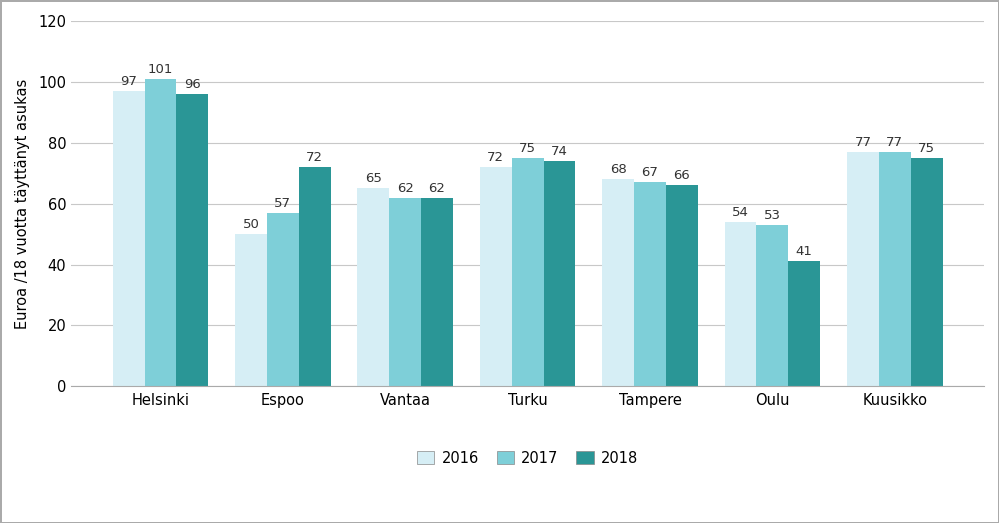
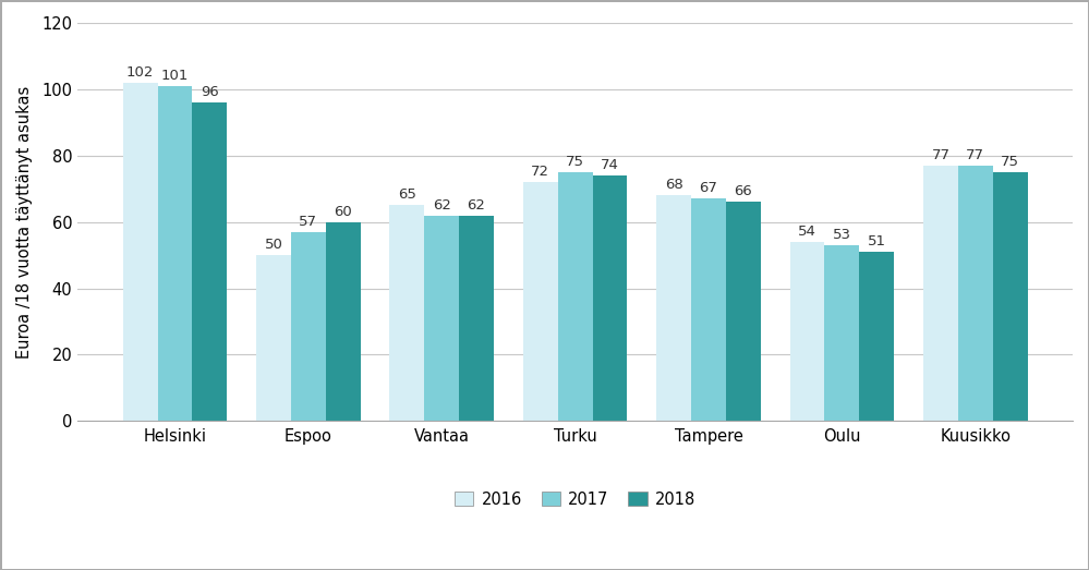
2016/Helsinki: 97 -> 102
2018/Espoo: 72 -> 60
2018/Oulu: 41 -> 51
